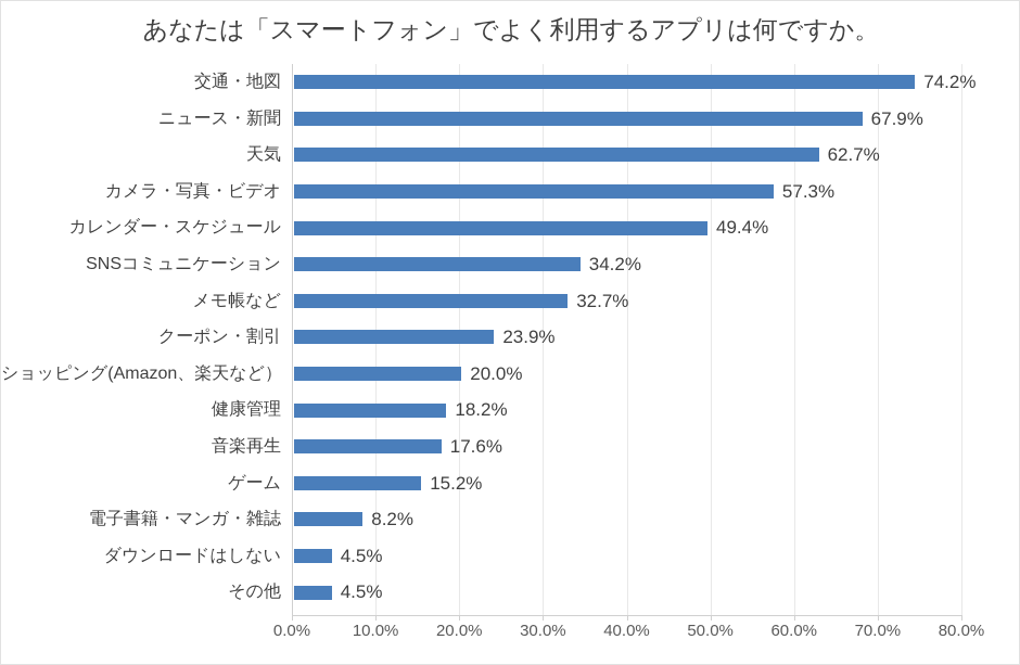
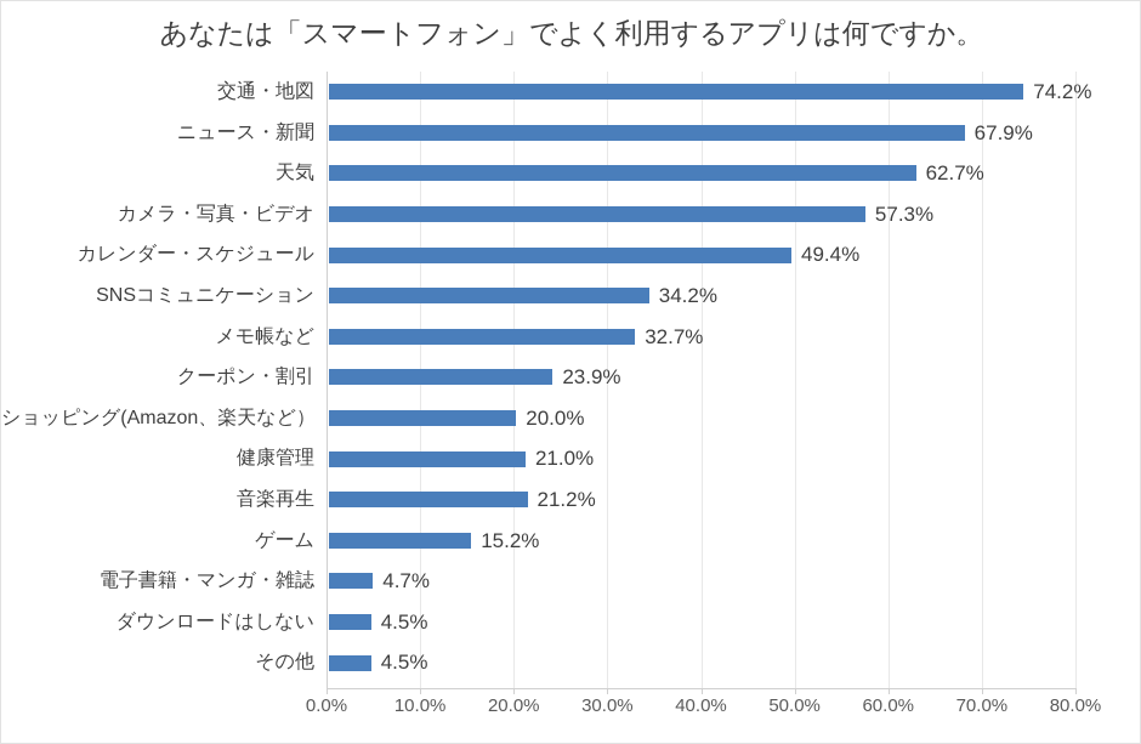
健康管理: 18.2% -> 21.0%
音楽再生: 17.6% -> 21.2%
電子書籍・マンガ・雑誌: 8.2% -> 4.7%
